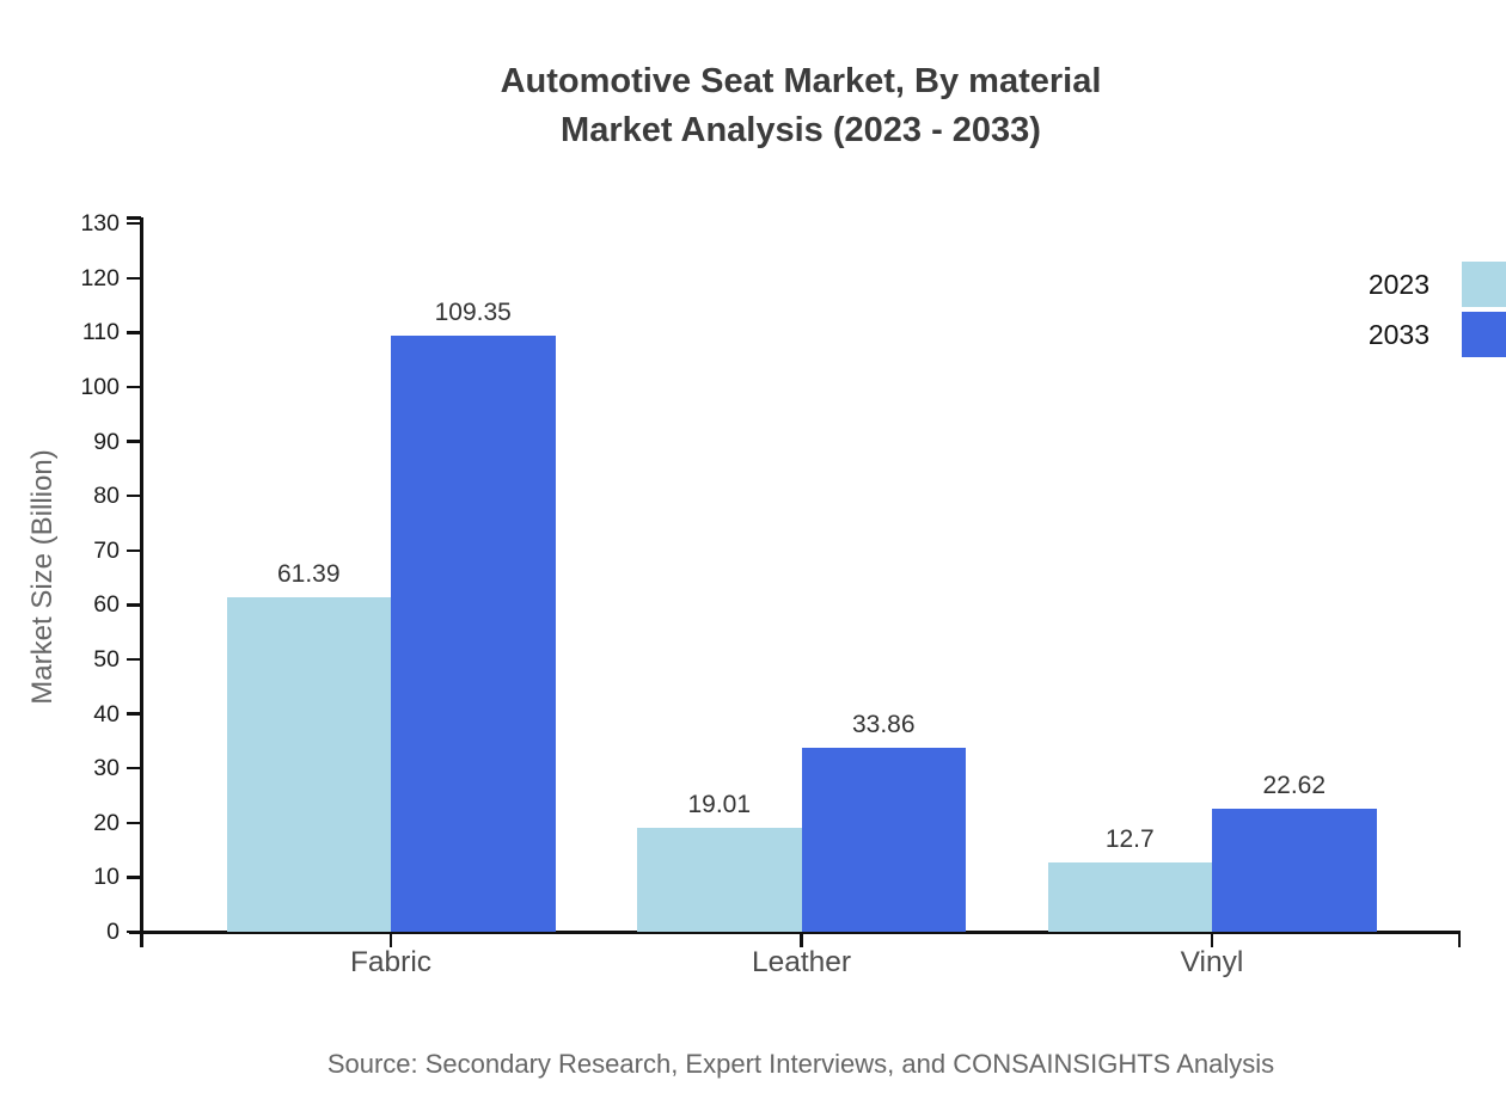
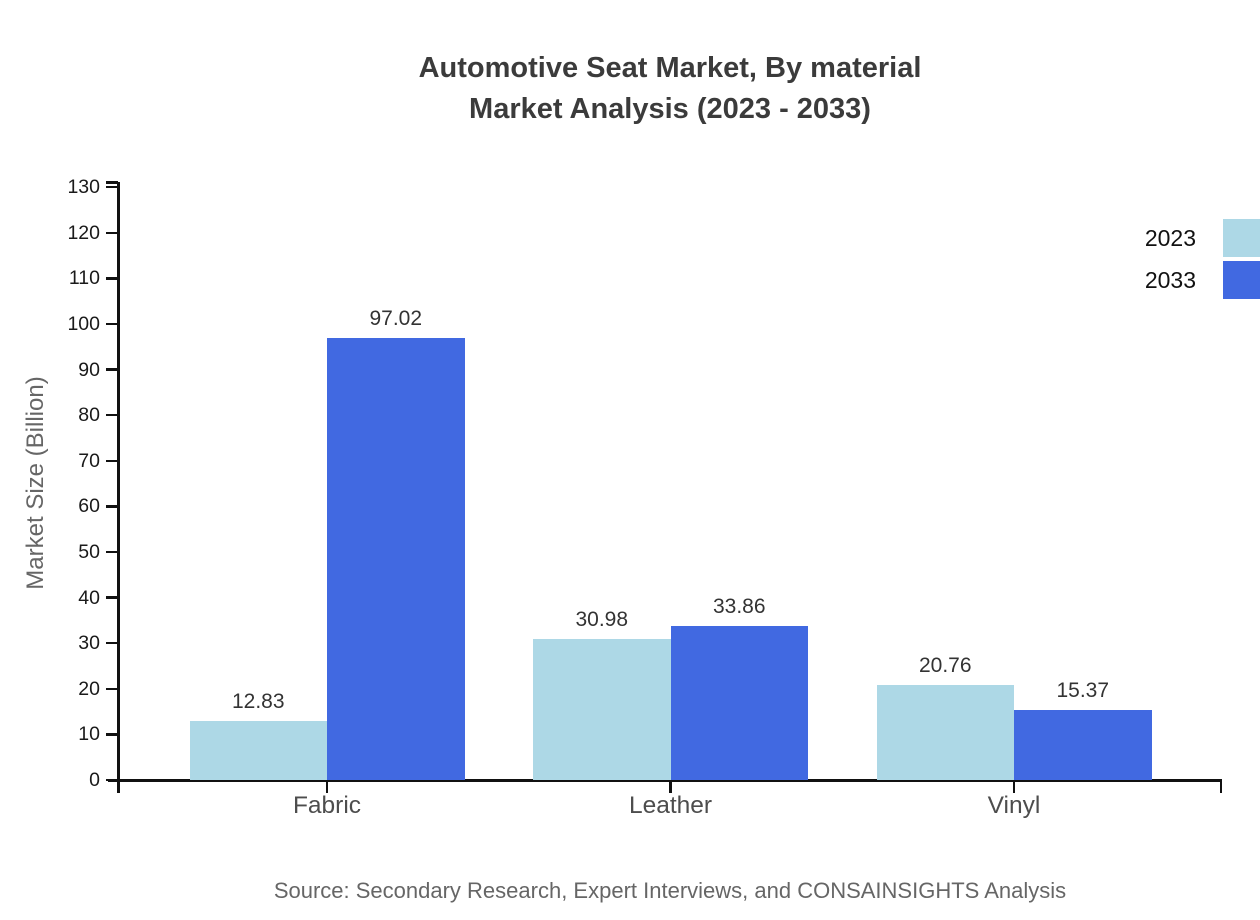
2023/Fabric: 61.39 -> 12.83
2033/Fabric: 109.35 -> 97.02
2023/Leather: 19.01 -> 30.98
2023/Vinyl: 12.7 -> 20.76
2033/Vinyl: 22.62 -> 15.37
